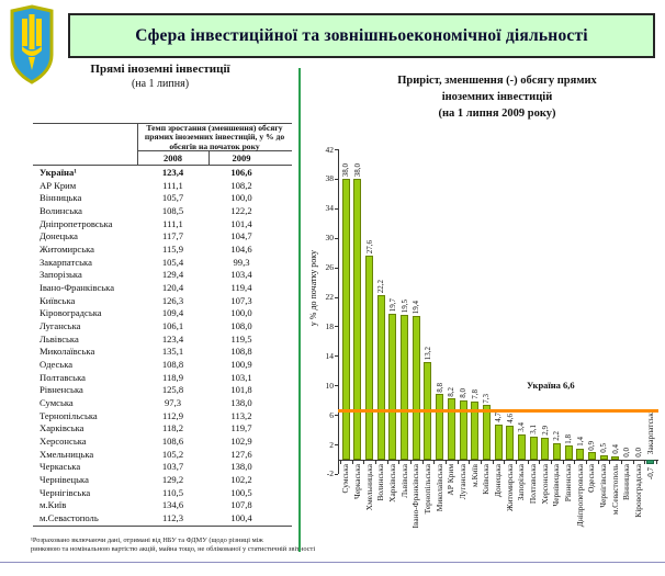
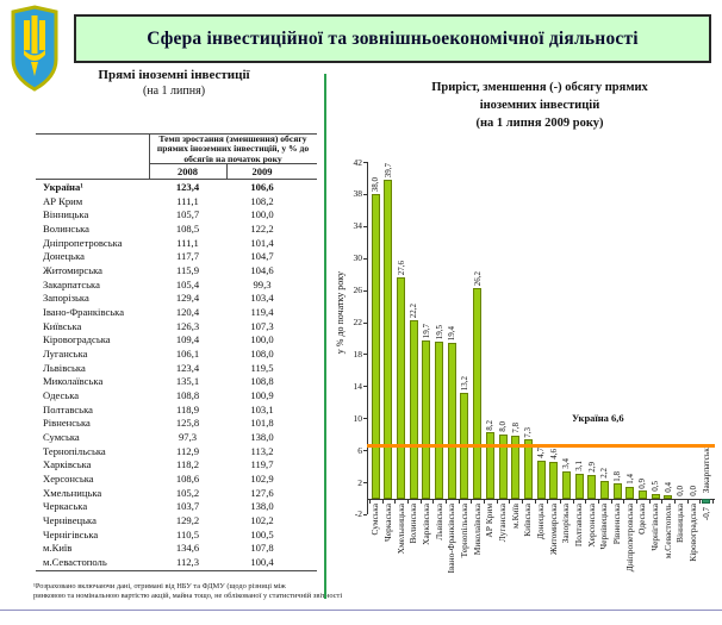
Черкаська: 38,0 -> 39,7
Миколаївська: 8,8 -> 26,2
